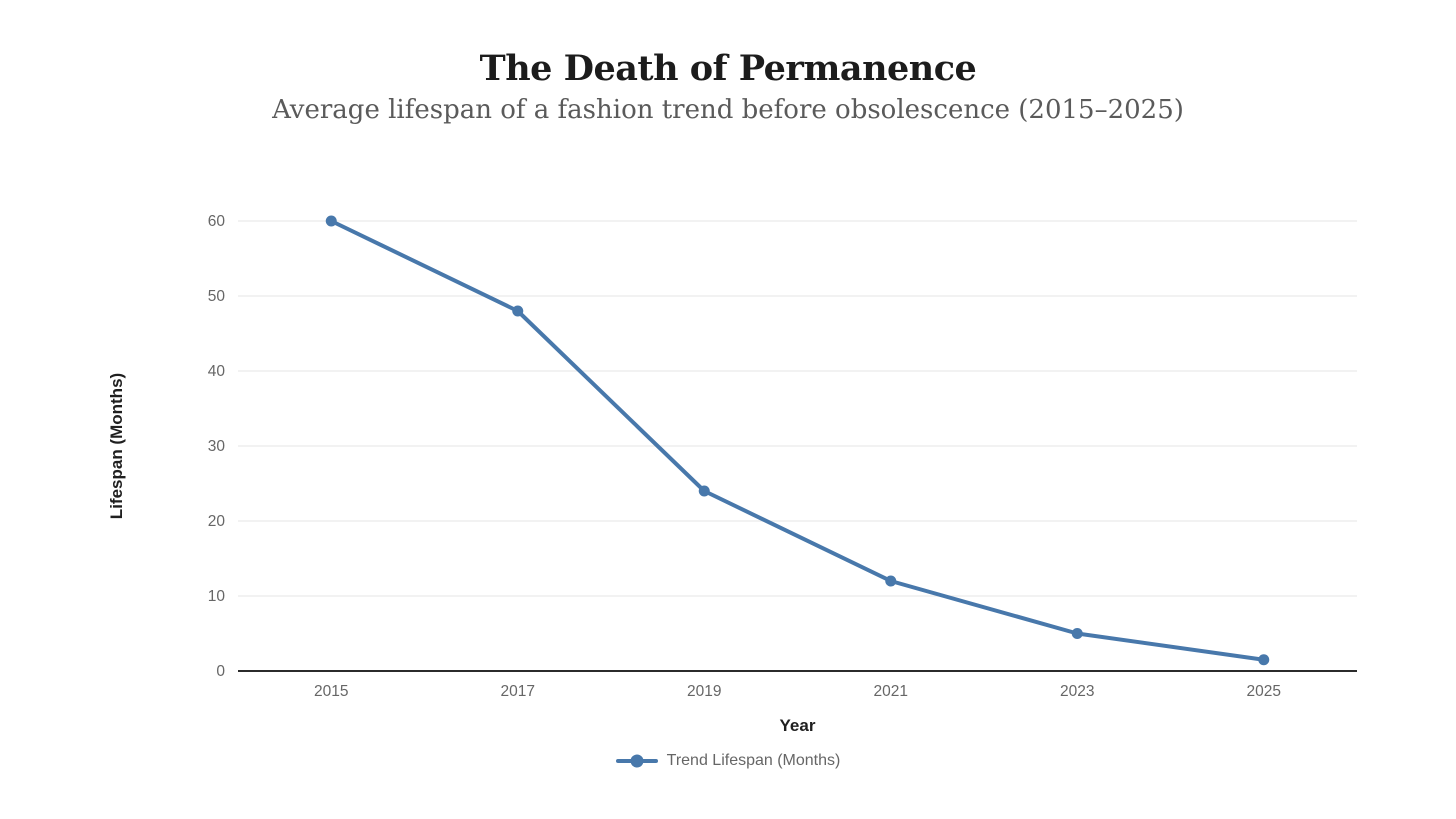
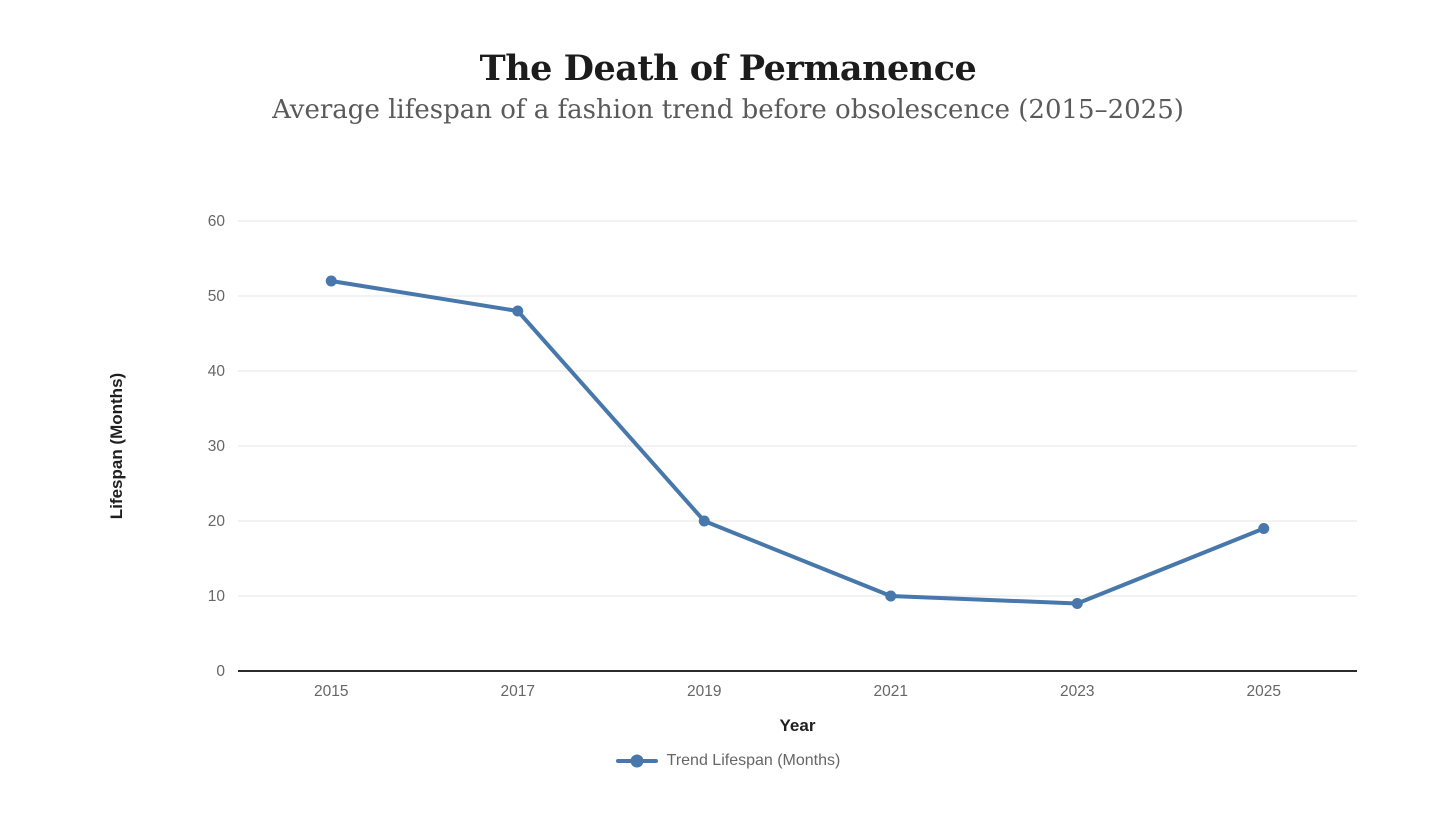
2015: 60 -> 52
2019: 24 -> 20
2021: 12 -> 10
2023: 5 -> 9
2025: 2 -> 19
